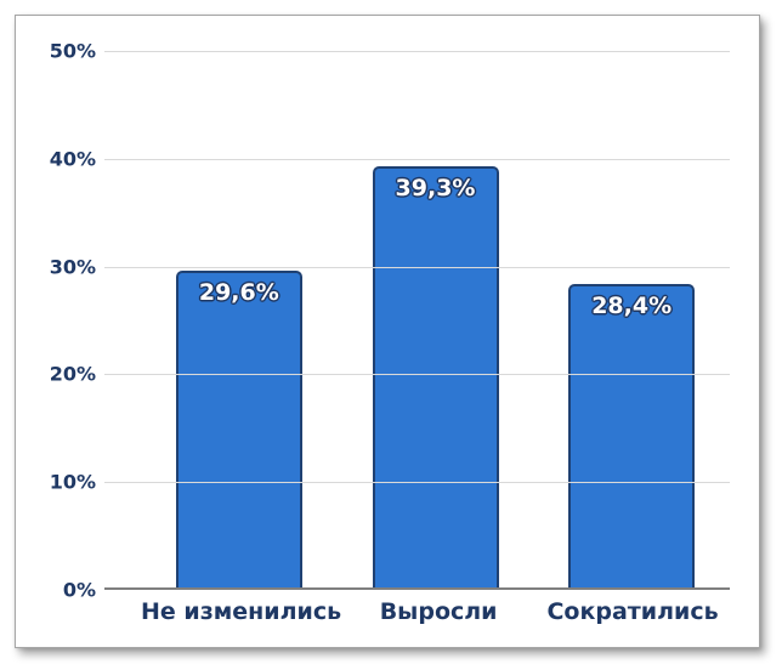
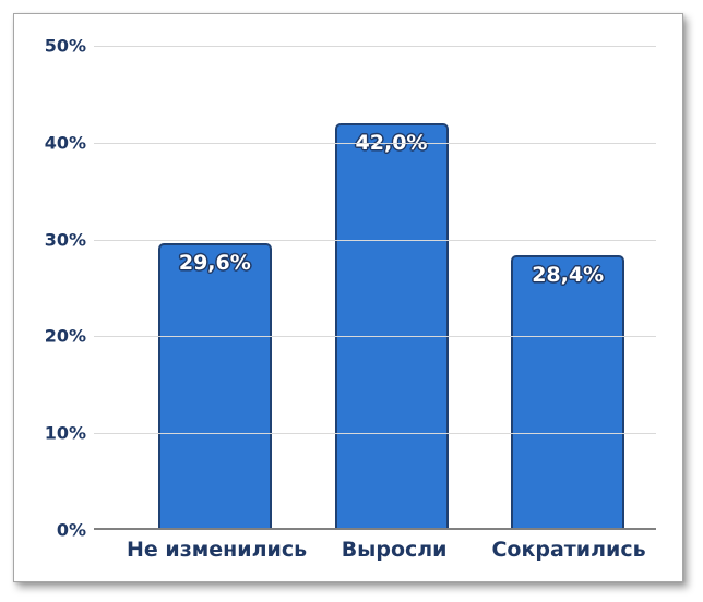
Выросли: 39,3% -> 42,0%
